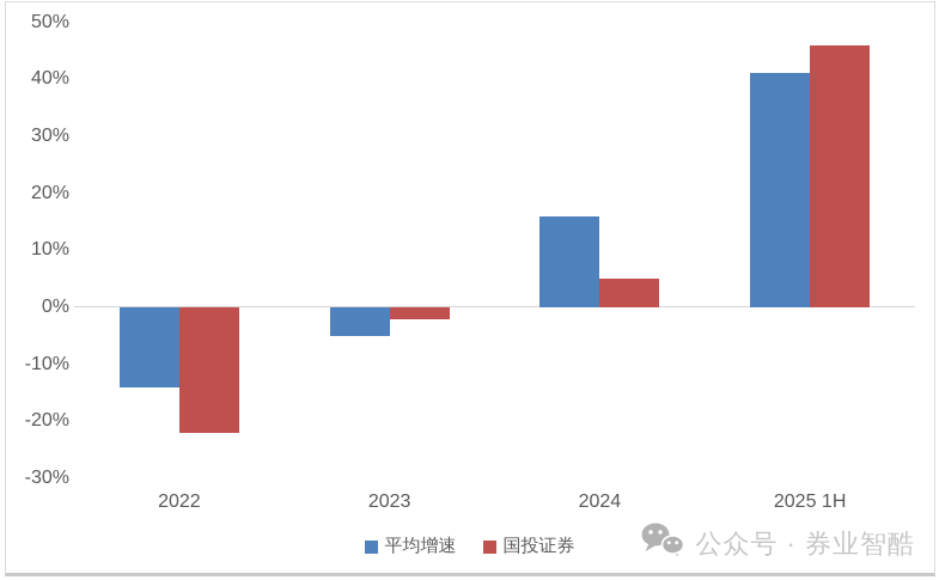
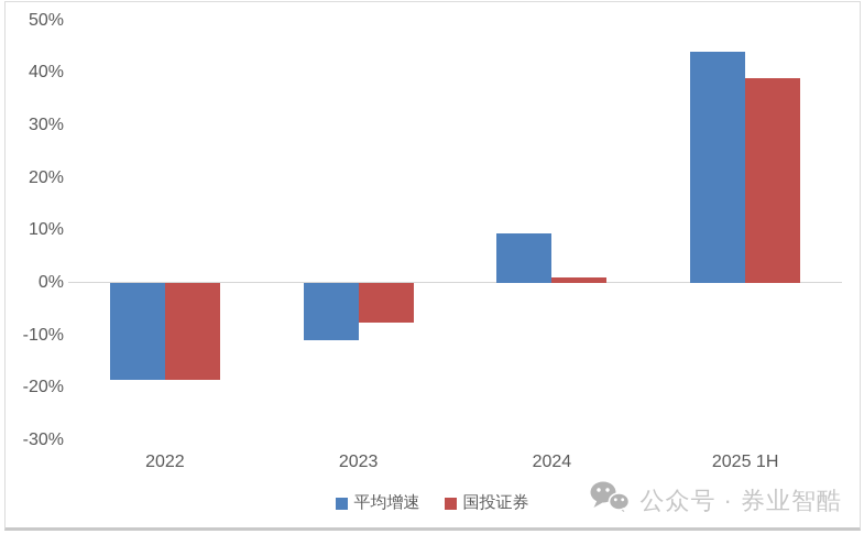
平均增速/2022: -14% -> -18%
国投证券/2022: -22% -> -18%
平均增速/2023: -5% -> -11%
国投证券/2023: -2% -> -8%
平均增速/2024: 16% -> 10%
国投证券/2024: 5% -> 1%
平均增速/2025 1H: 41% -> 44%
国投证券/2025 1H: 46% -> 39%
